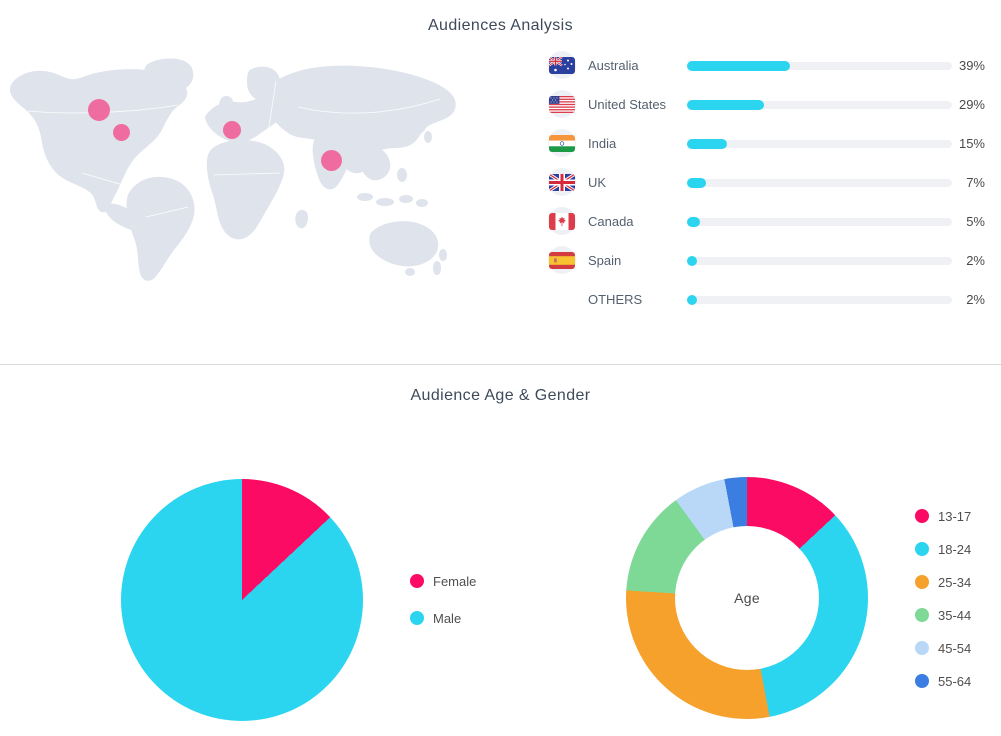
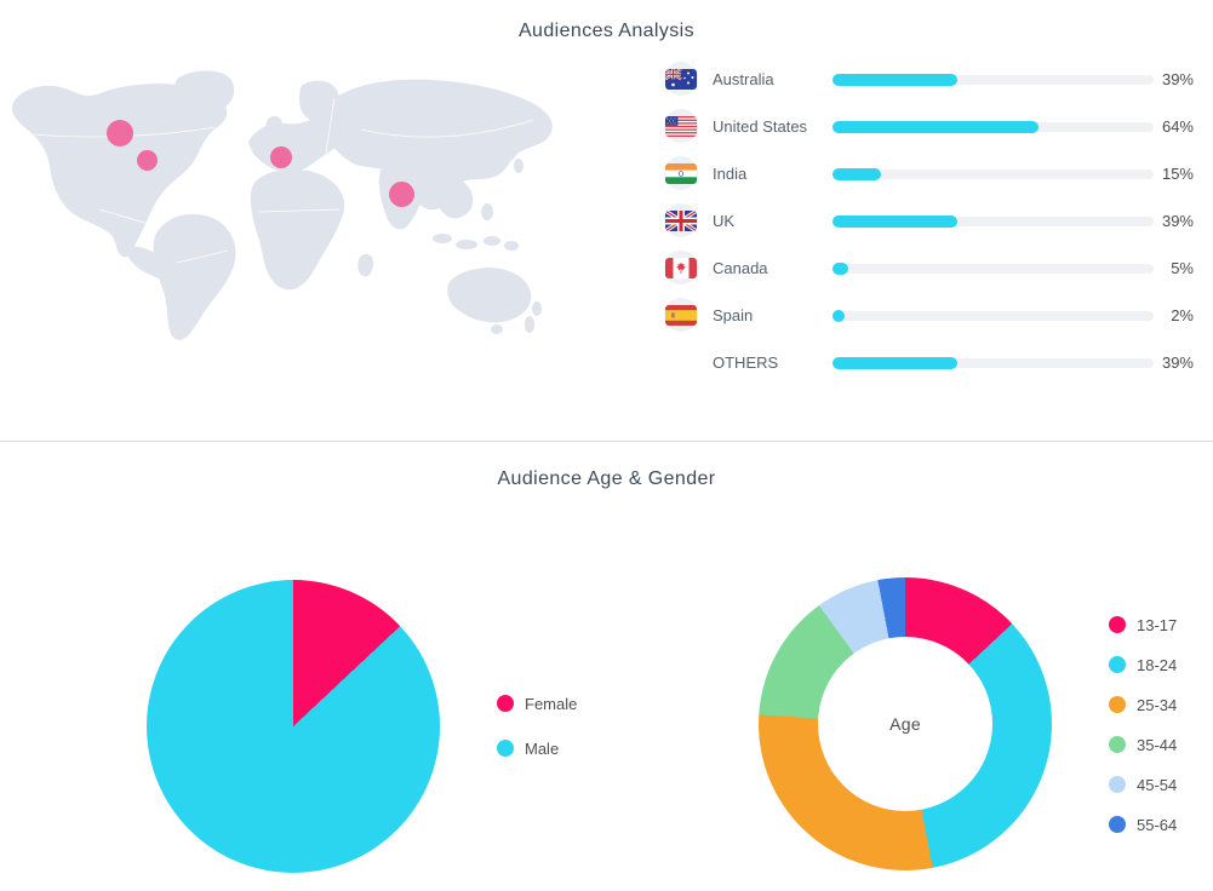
Audiences Analysis/United States: 29% -> 64%
Audiences Analysis/UK: 7% -> 39%
Audiences Analysis/OTHERS: 2% -> 39%
